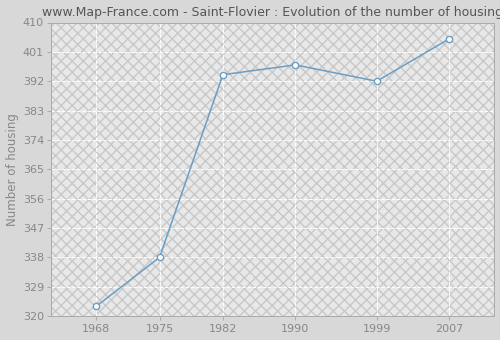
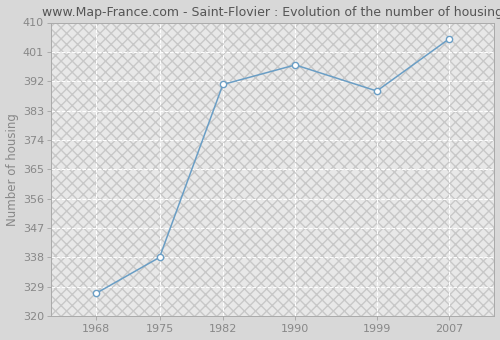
1968: 323 -> 327
1982: 394 -> 391
1999: 392 -> 389
